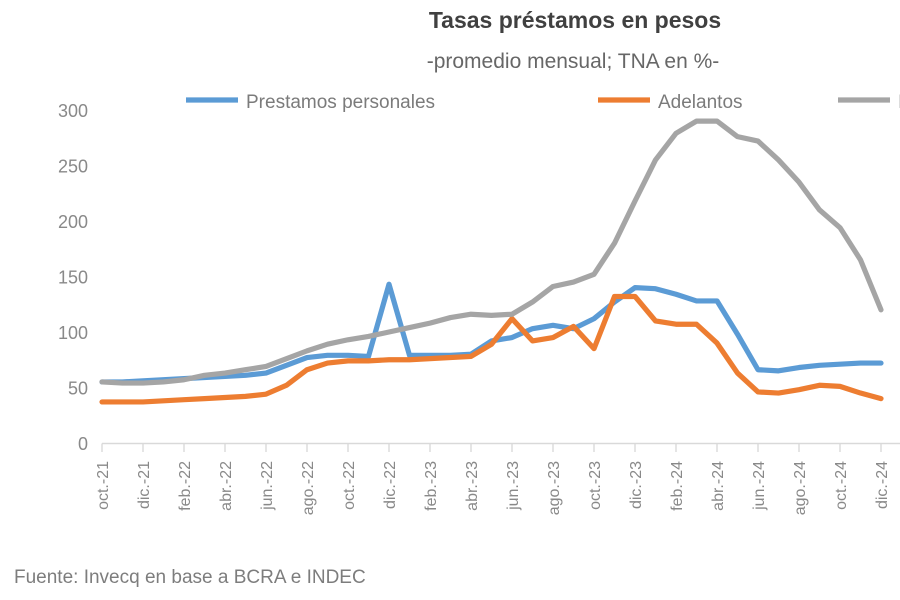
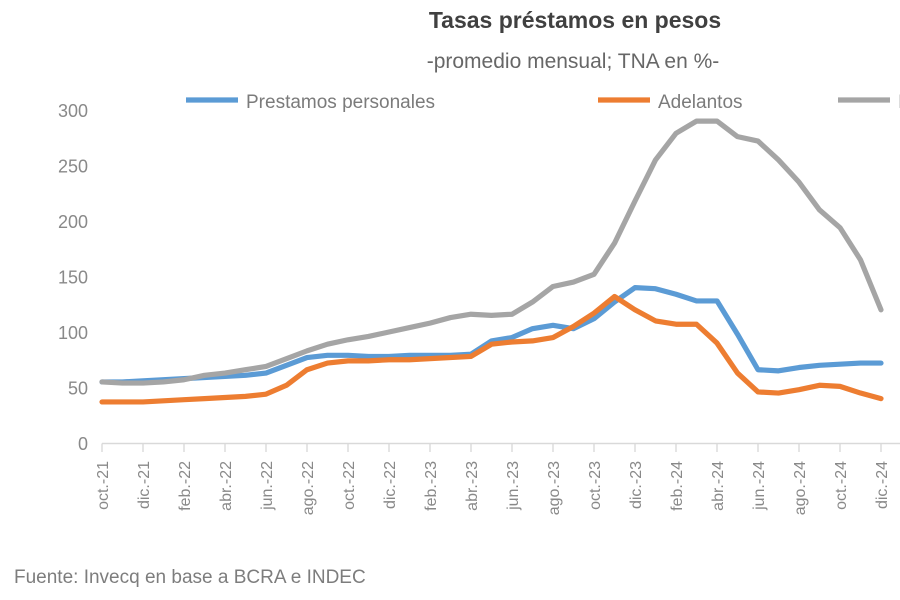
Prestamos personales/dic.-22: 143 -> 78
Adelantos/jun.-23: 112 -> 91
Adelantos/oct.-23: 85 -> 117
Adelantos/dic.-23: 132 -> 120
